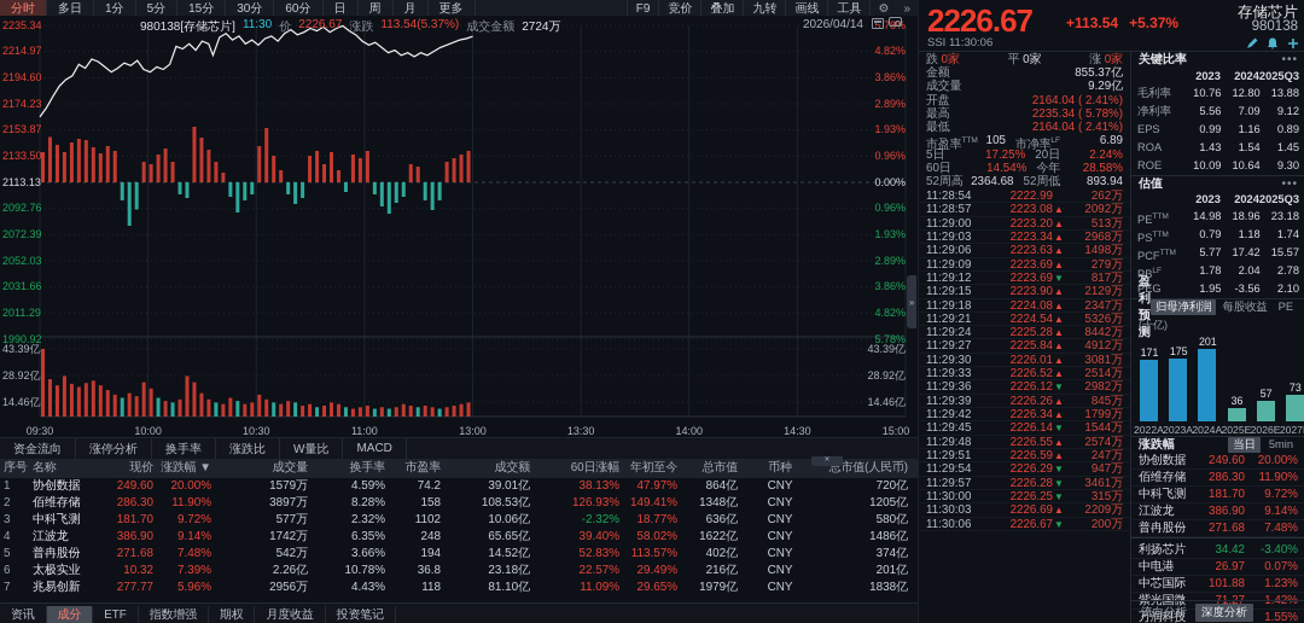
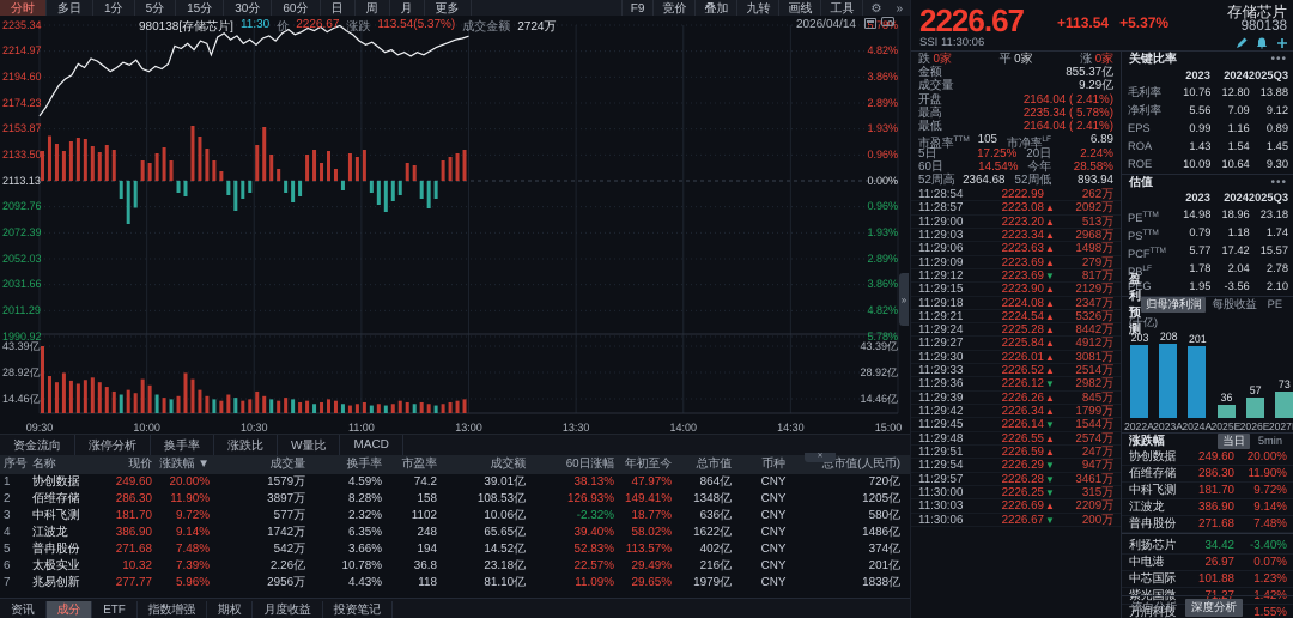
盈利预测/2022A: 171 -> 203
盈利预测/2023A: 175 -> 208
